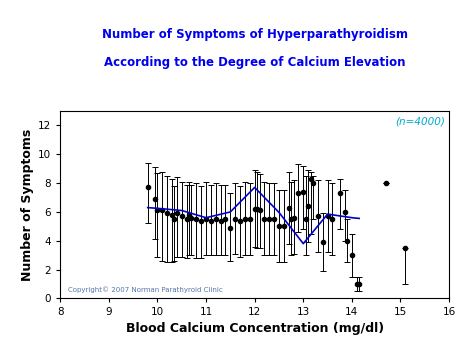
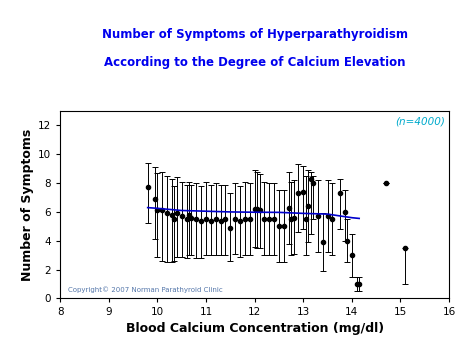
11: 5.6 -> 6.0
12: 7.7 -> 6.0
13: 3.8 -> 5.9
